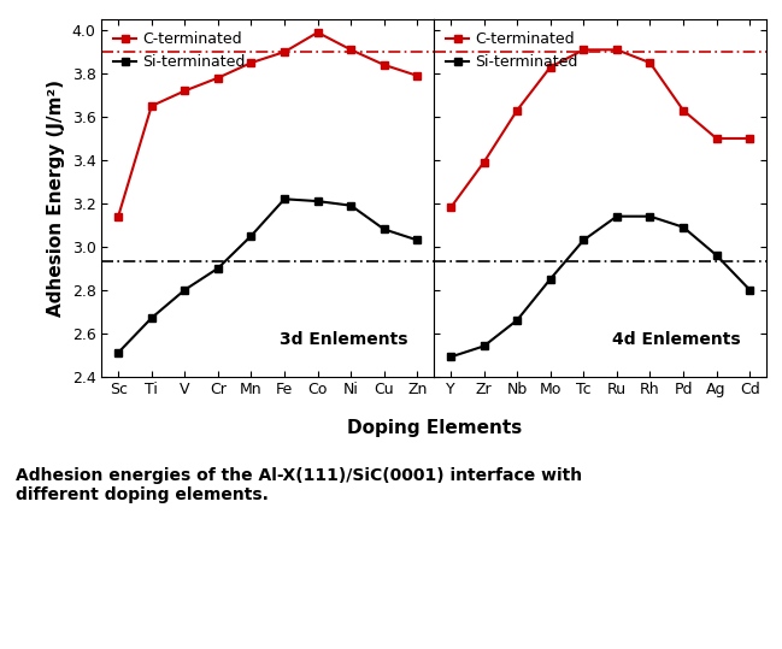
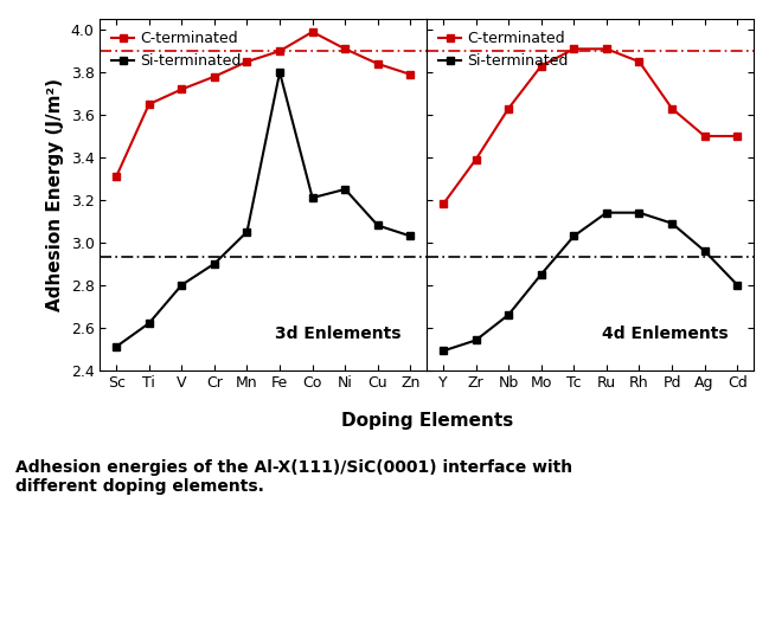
C-terminated/Sc: 3.14 -> 3.31
Si-terminated/Ti: 2.67 -> 2.62
Si-terminated/Fe: 3.22 -> 3.80
Si-terminated/Ni: 3.19 -> 3.25
